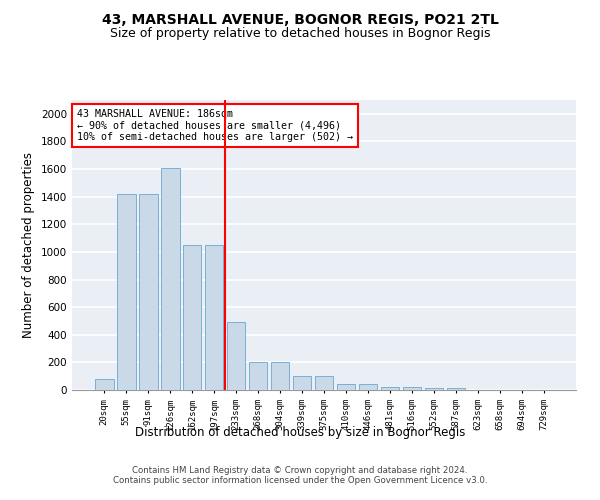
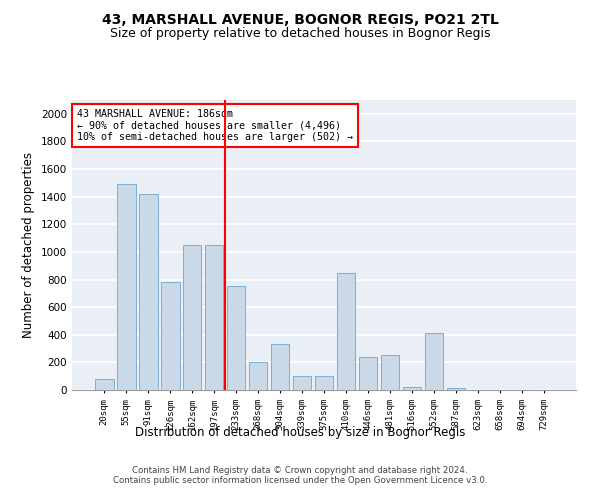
55sqm: 1420 -> 1490
126sqm: 1610 -> 780
233sqm: 490 -> 750
304sqm: 200 -> 330
410sqm: 40 -> 850
446sqm: 40 -> 240
481sqm: 20 -> 250
552sqm: 20 -> 410
